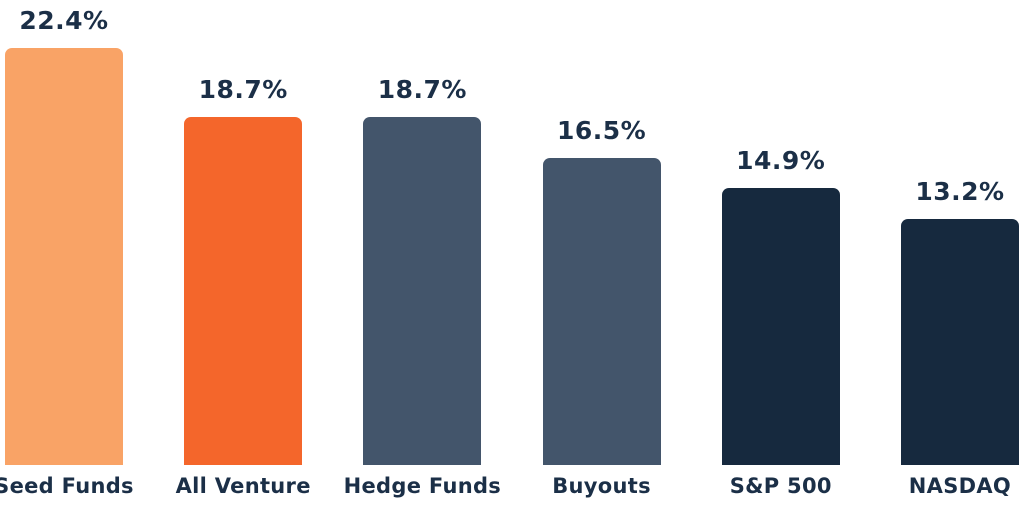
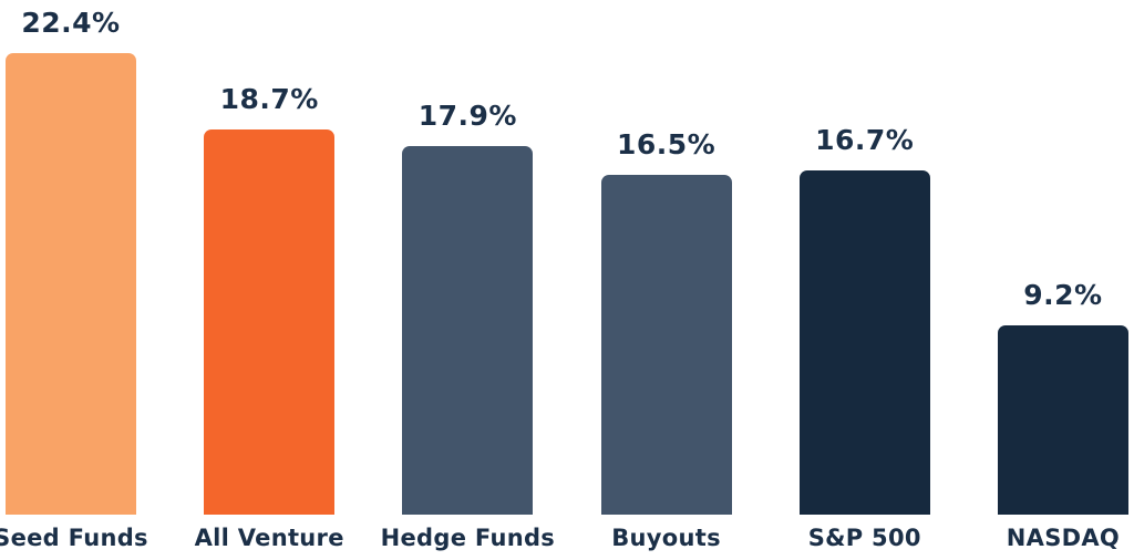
Hedge Funds: 18.7% -> 17.9%
S&P 500: 14.9% -> 16.7%
NASDAQ: 13.2% -> 9.2%
